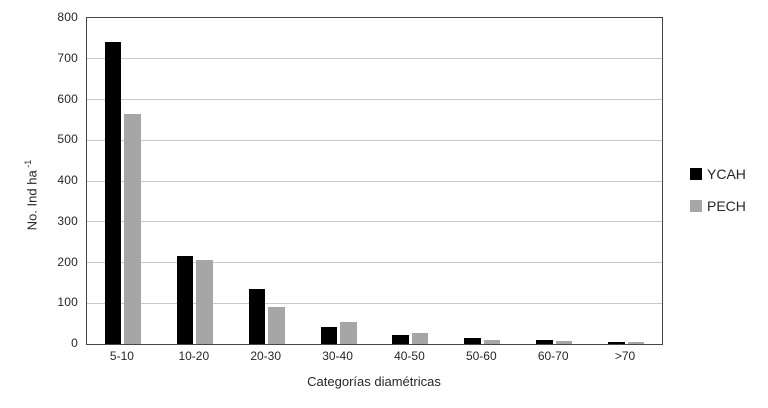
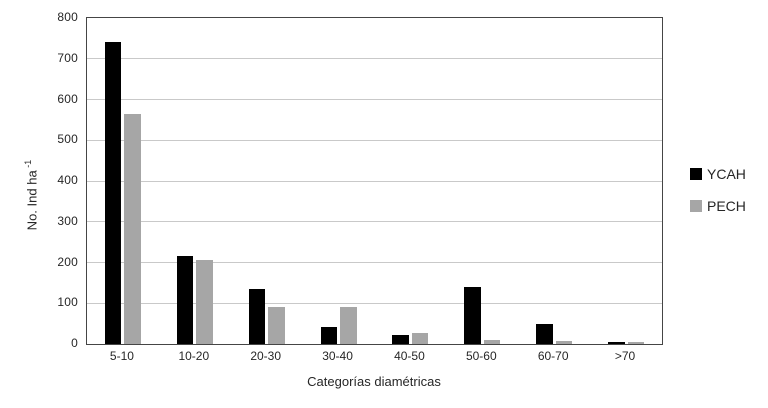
PECH/30-40: 60 -> 90
YCAH/50-60: 10 -> 140
YCAH/60-70: 10 -> 50
